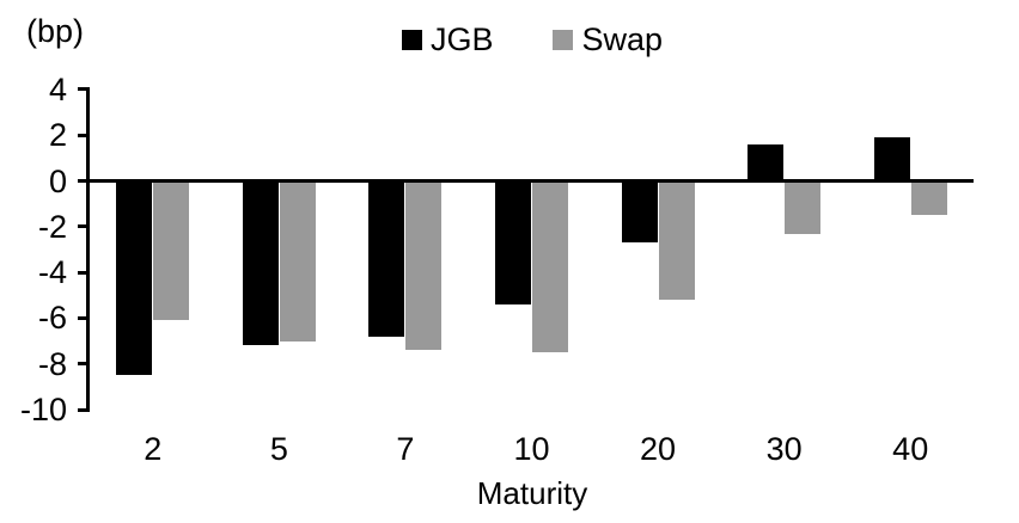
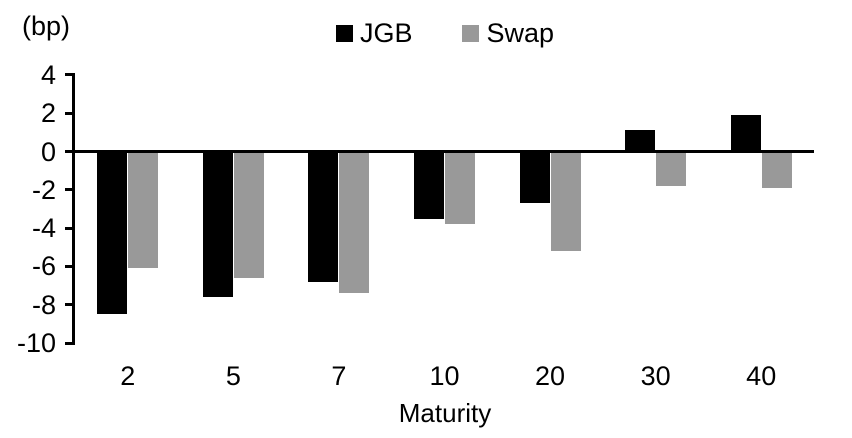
JGB/5: -7.2 -> -7.6
Swap/5: -7.0 -> -6.6
JGB/10: -5.4 -> -3.5
Swap/10: -7.5 -> -3.8
JGB/30: 1.6 -> 1.1
Swap/30: -2.3 -> -1.8
Swap/40: -1.5 -> -1.9
